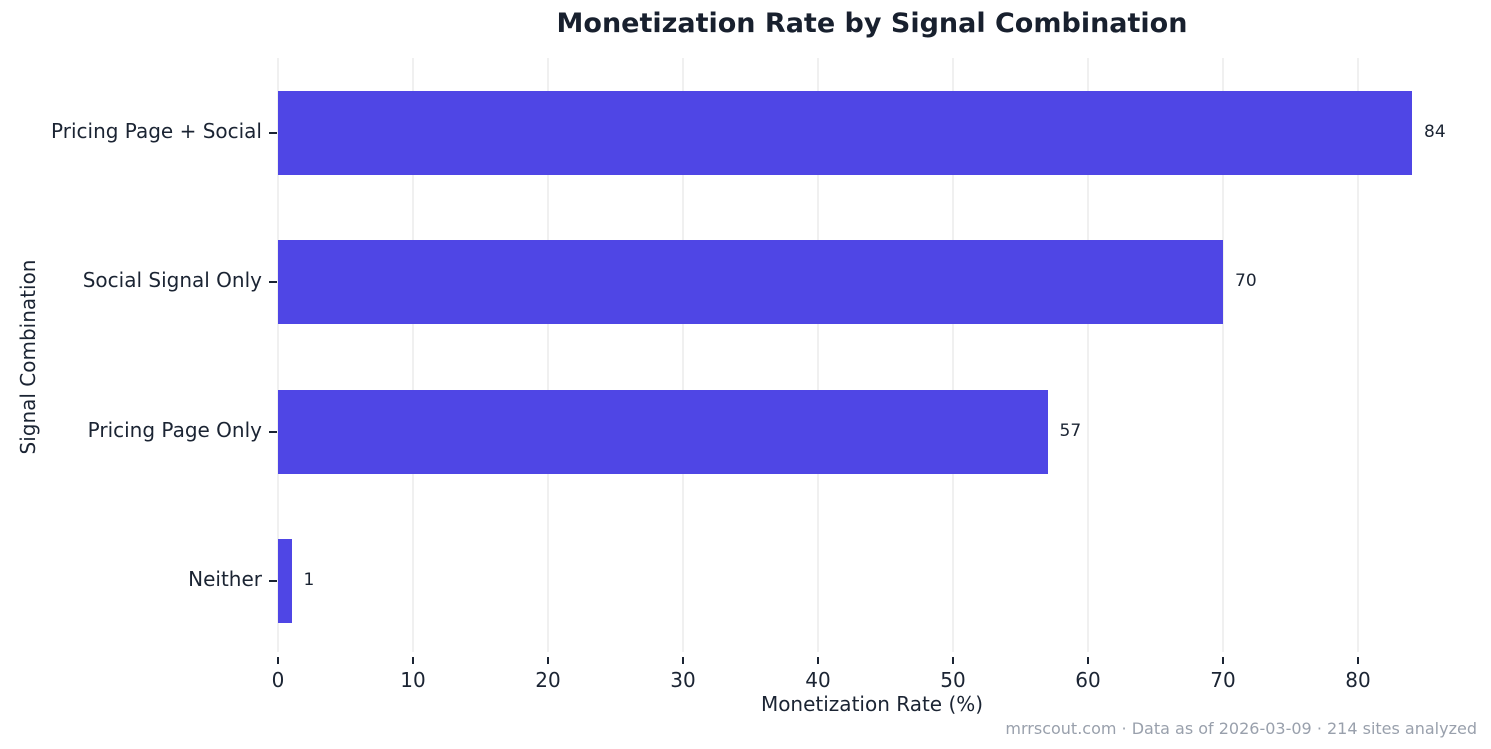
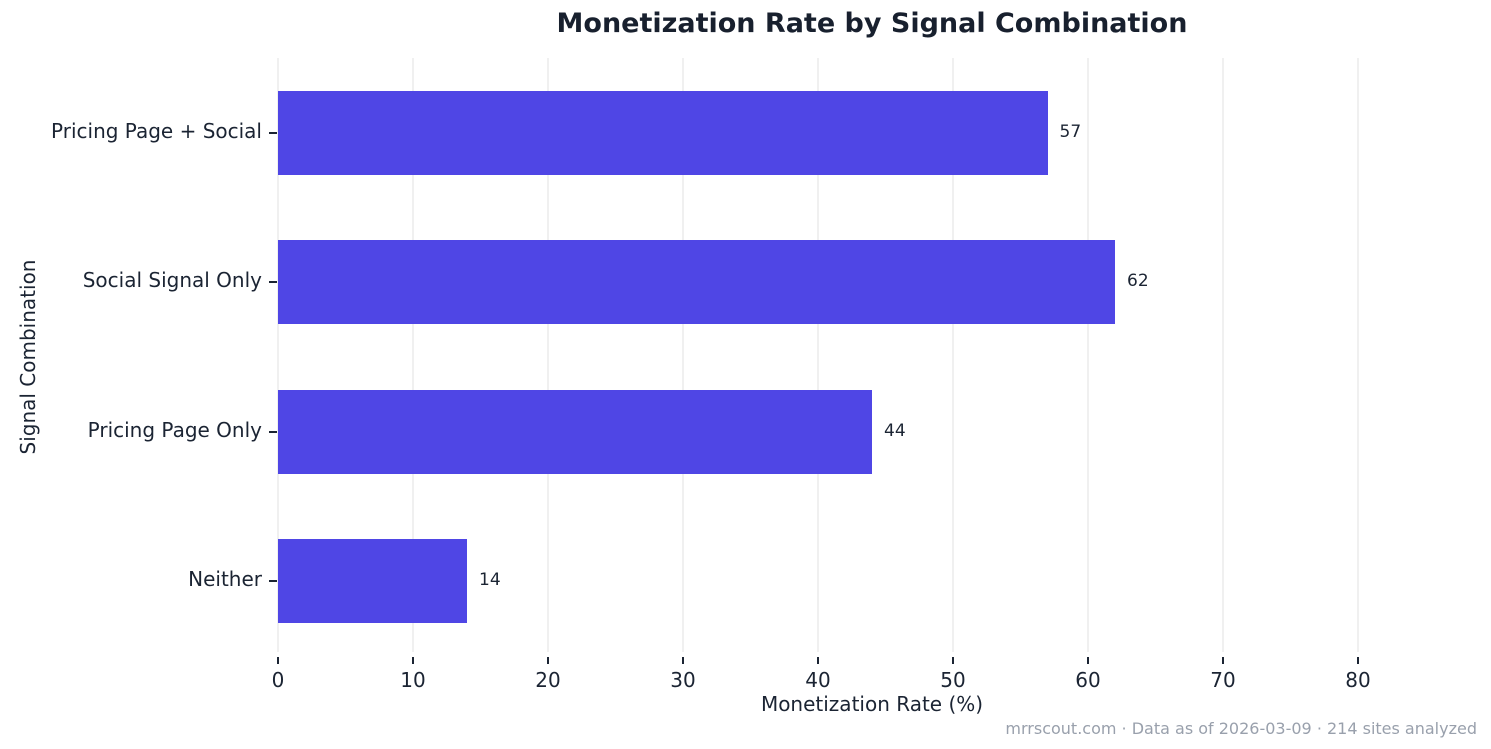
Pricing Page + Social: 84 -> 57
Social Signal Only: 70 -> 62
Pricing Page Only: 57 -> 44
Neither: 1 -> 14
